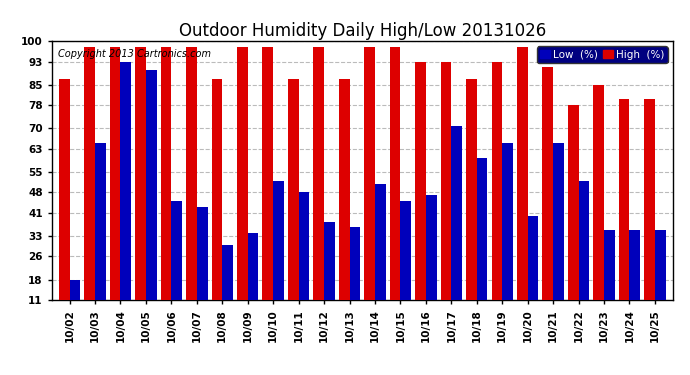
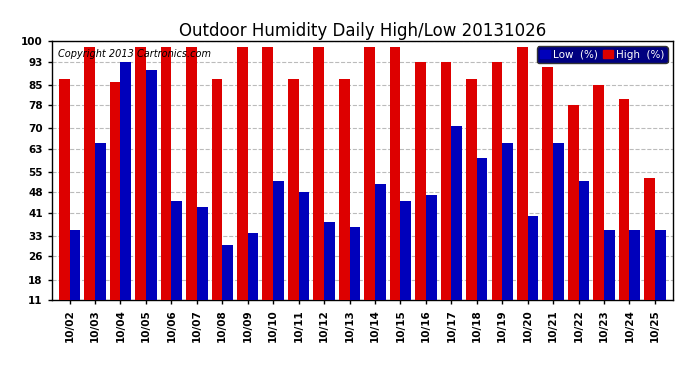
Low (%)/10/02: 18 -> 35
High (%)/10/04: 98 -> 86
High (%)/10/25: 80 -> 53
